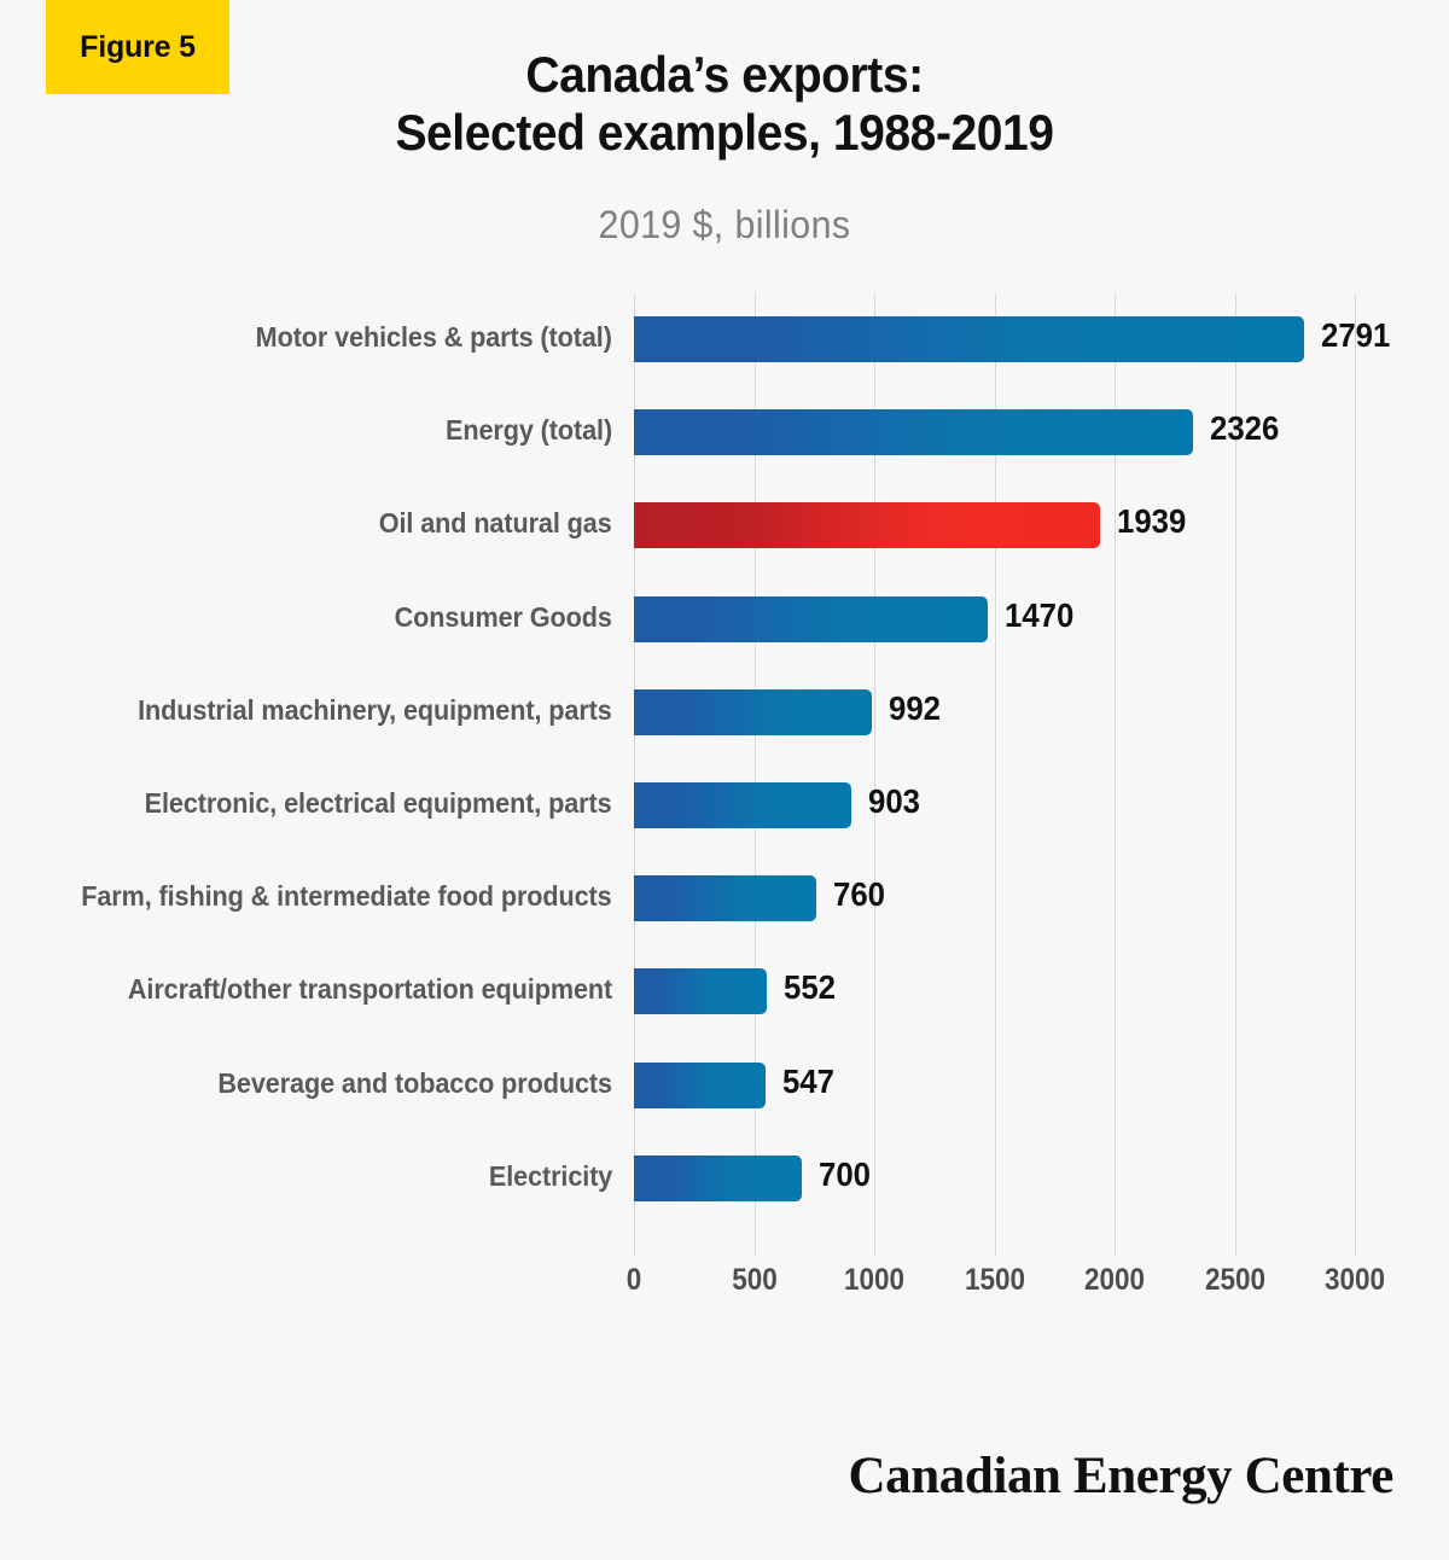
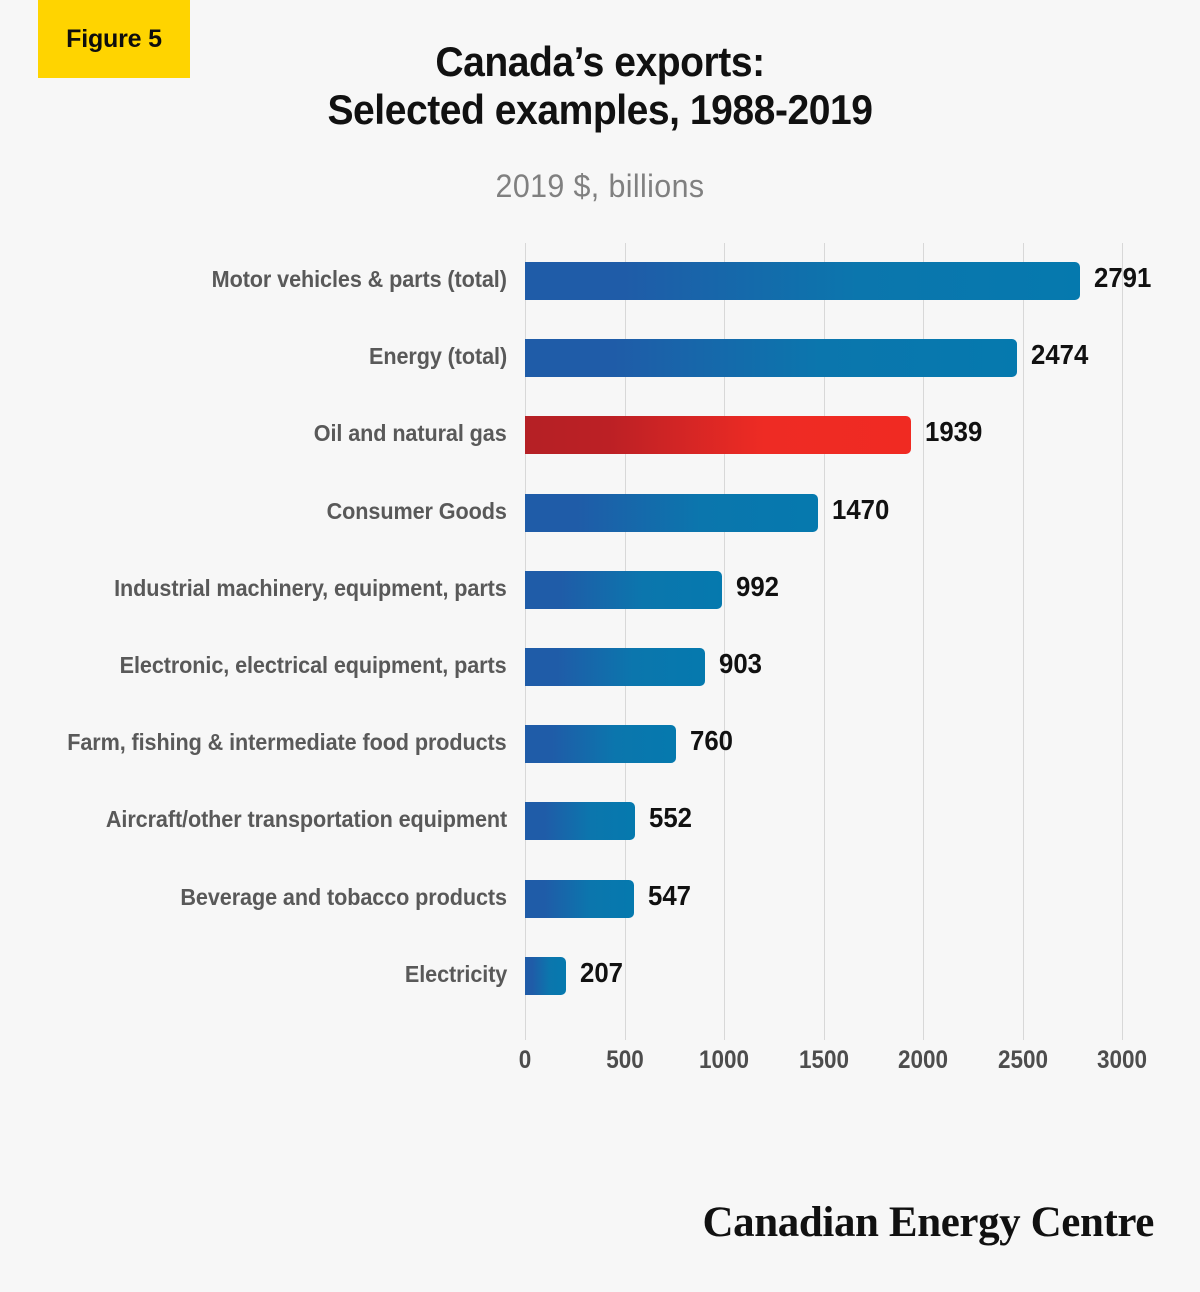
Energy (total): 2326 -> 2474
Electricity: 700 -> 207
